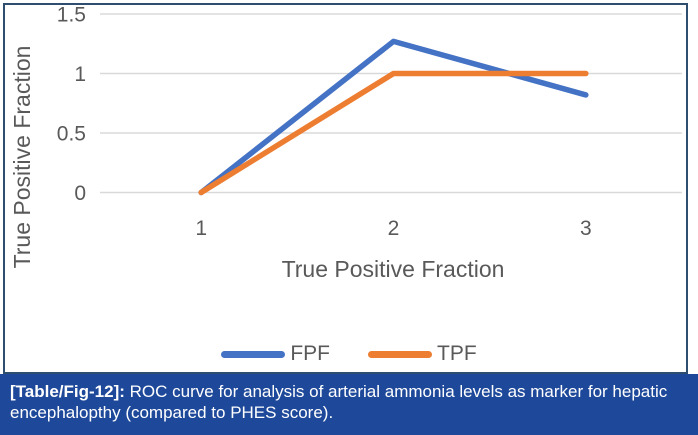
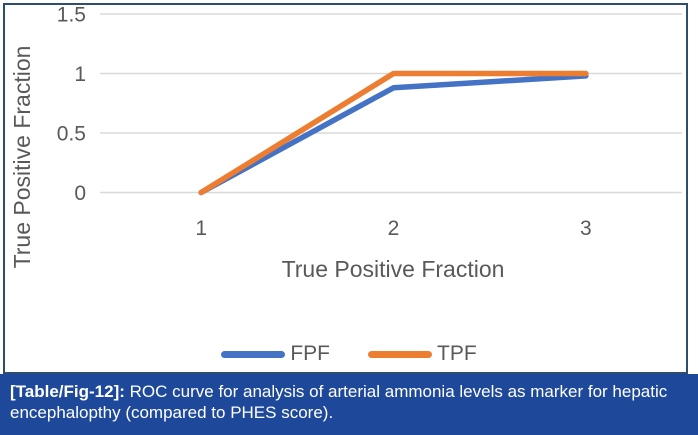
FPF/2: 1.27 -> 0.88
FPF/3: 0.82 -> 0.98
